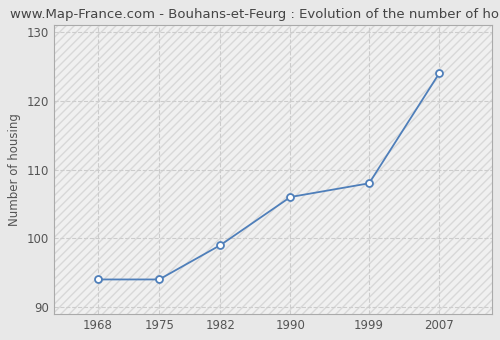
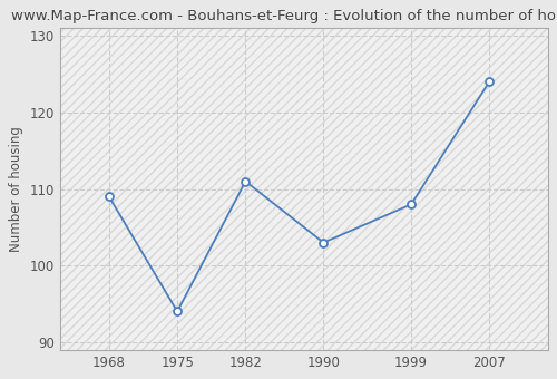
1968: 94 -> 109
1982: 99 -> 111
1990: 106 -> 103
